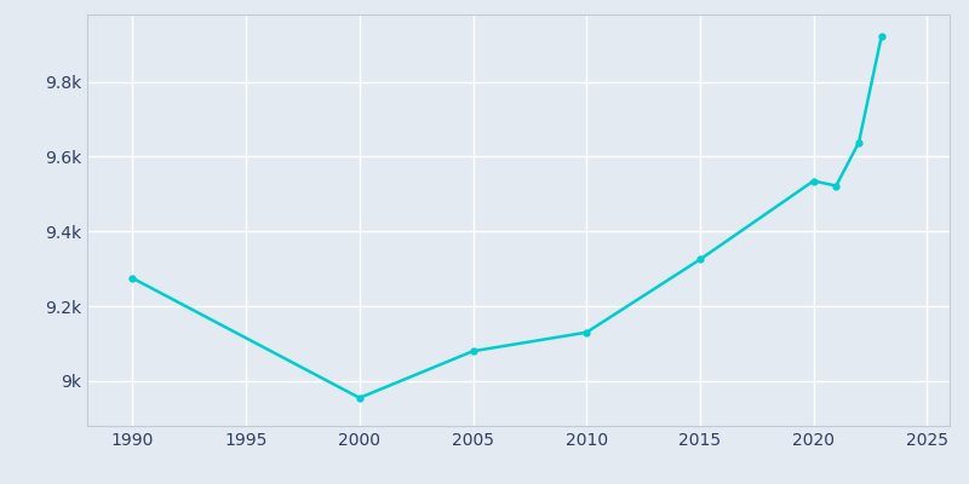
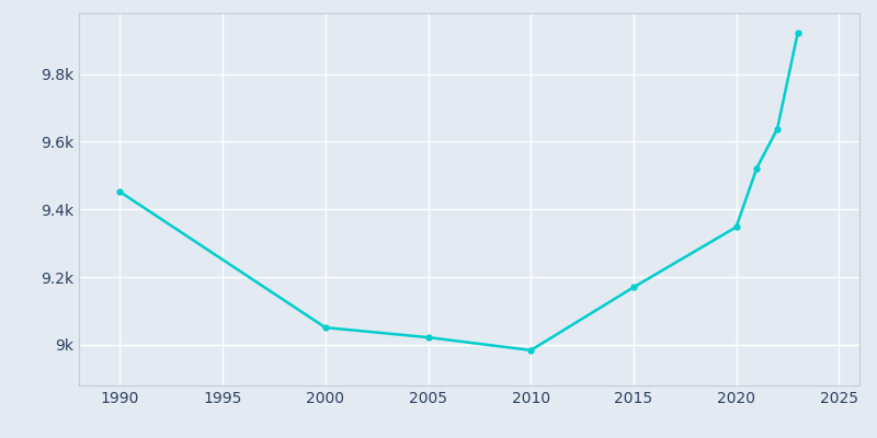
1990: 9.275k -> 9.452k
2000: 8.955k -> 9.051k
2005: 9.080k -> 9.022k
2010: 9.130k -> 8.984k
2015: 9.325k -> 9.170k
2020: 9.535k -> 9.348k
